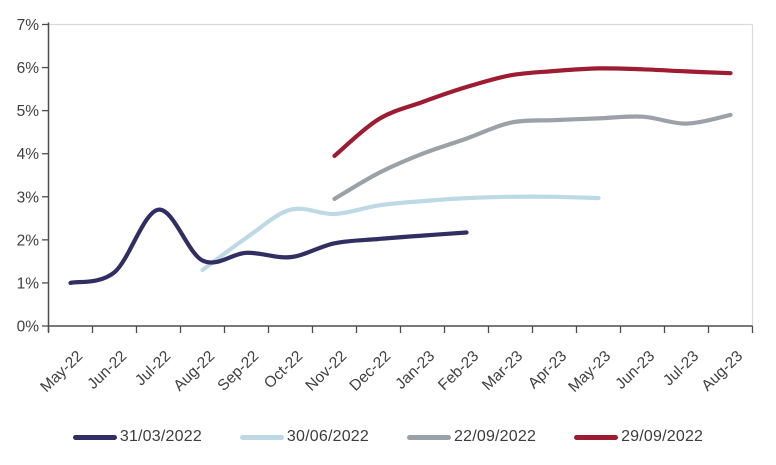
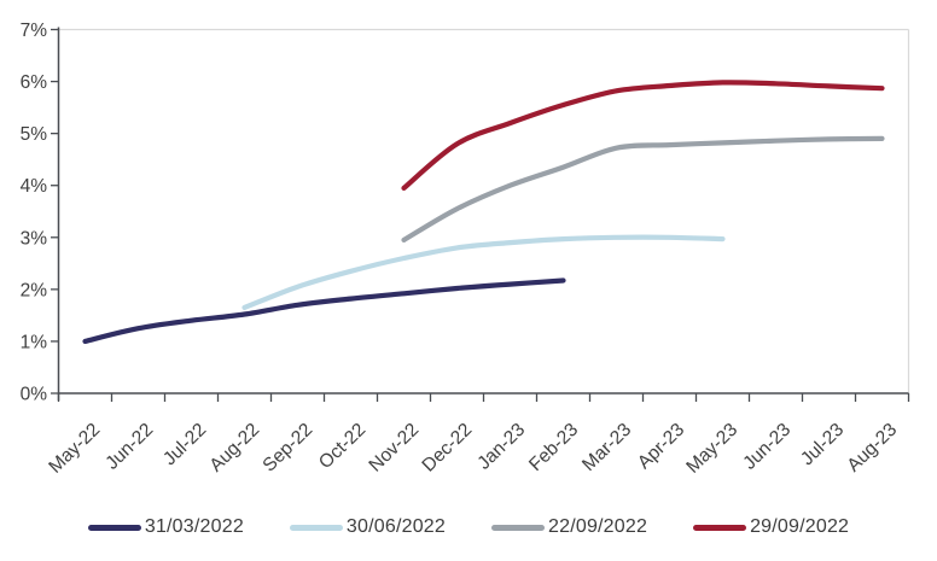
31/03/2022/Jul-22: 2.7% -> 1.4%
30/06/2022/Aug-22: 1.3% -> 1.6%
31/03/2022/Oct-22: 1.6% -> 1.8%
30/06/2022/Oct-22: 2.7% -> 2.4%
22/09/2022/Jul-23: 4.7% -> 4.9%
